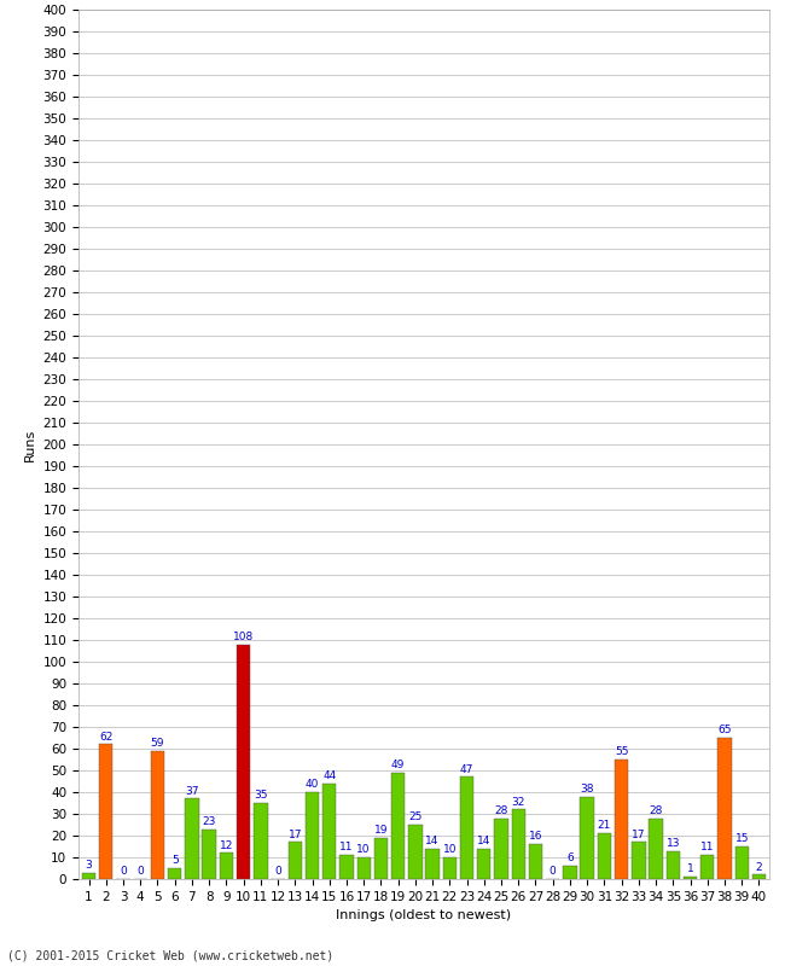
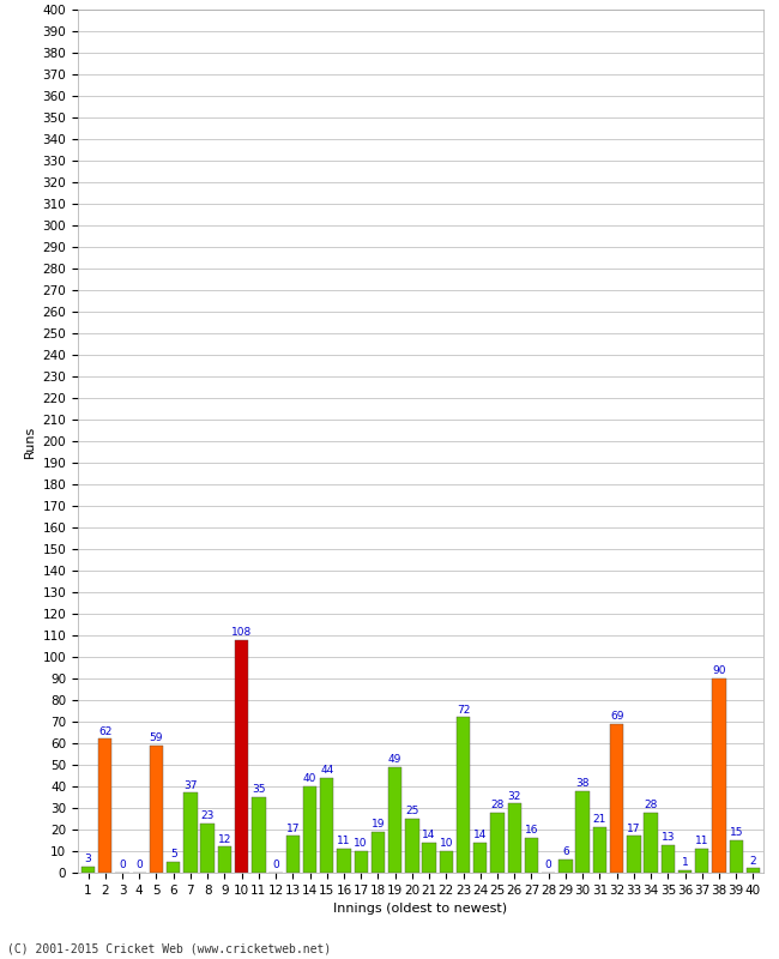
23: 47 -> 72
32: 55 -> 69
38: 65 -> 90
